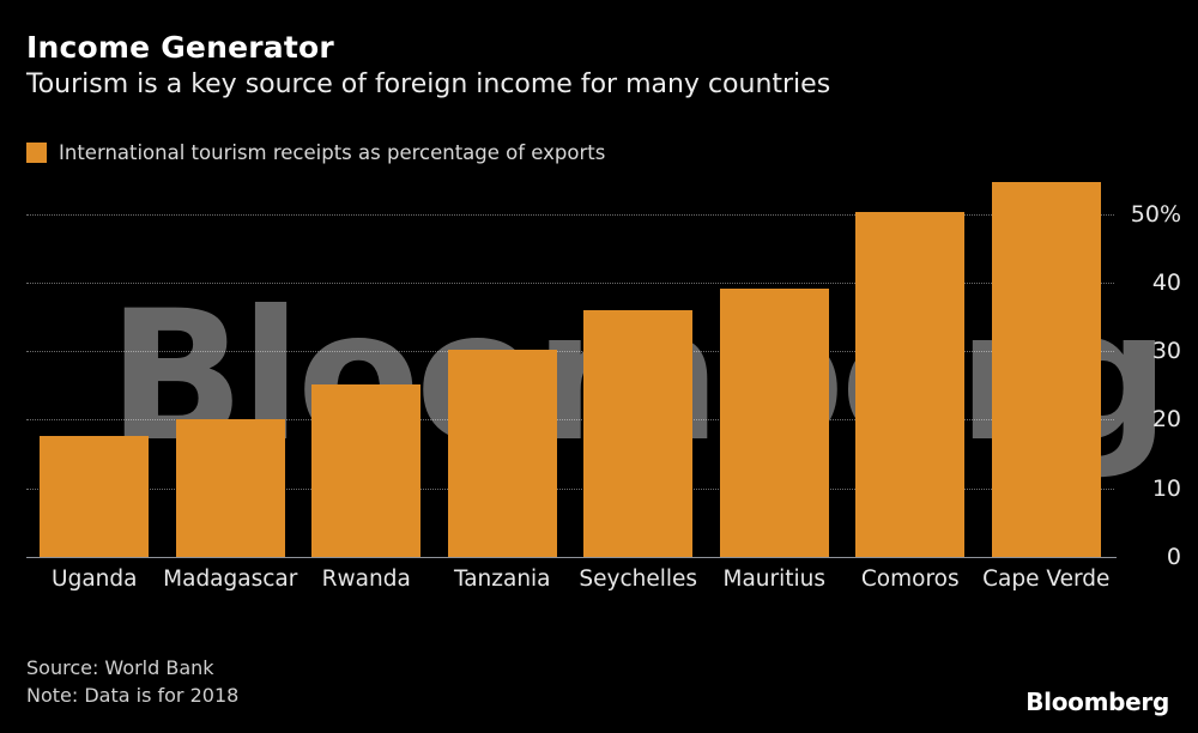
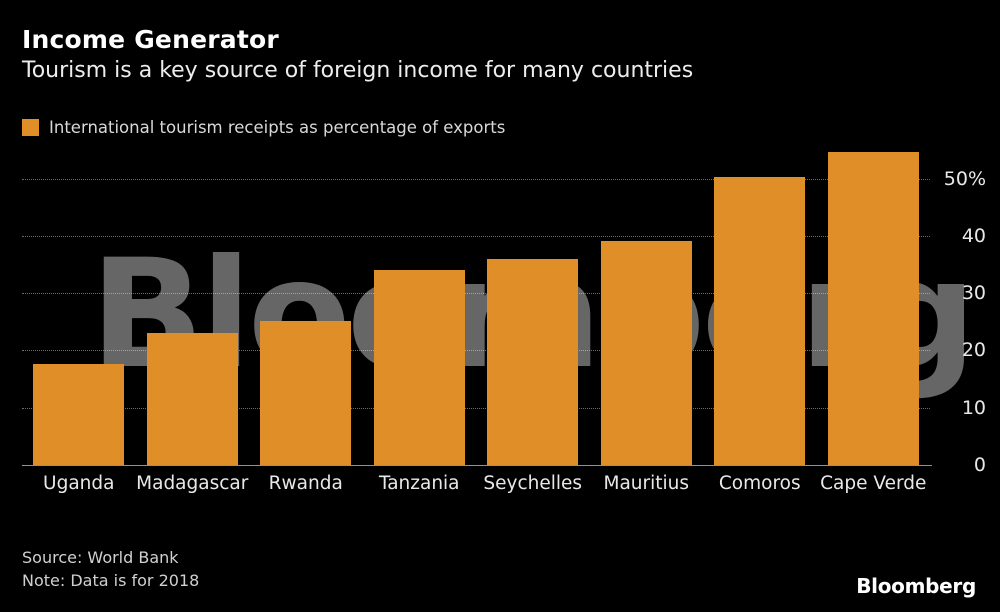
Madagascar: 20% -> 23%
Tanzania: 30% -> 34%
